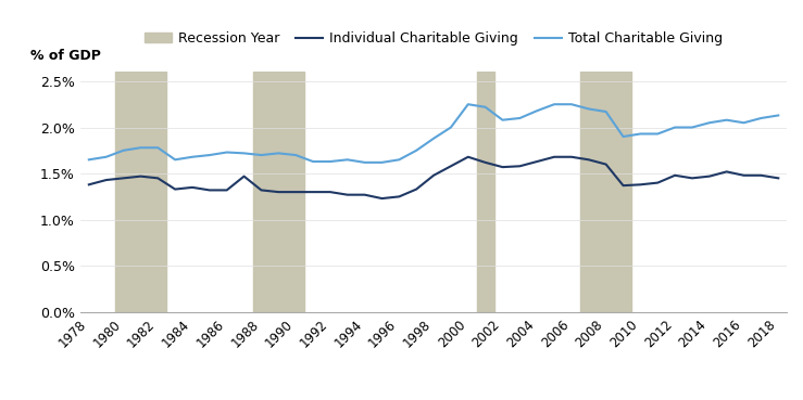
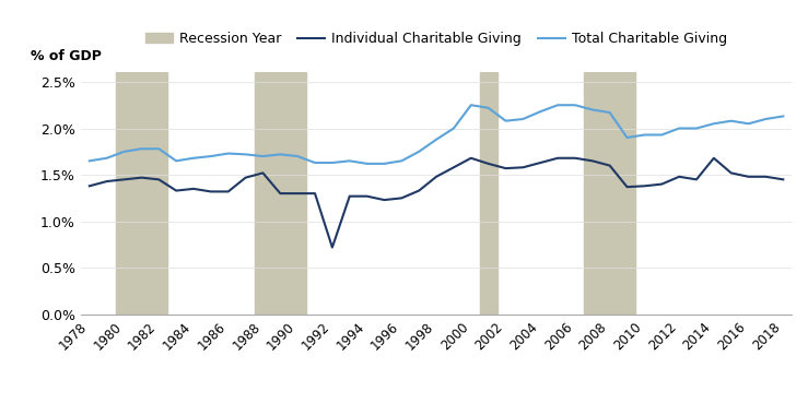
Individual Charitable Giving/1988: 1.32% -> 1.52%
Individual Charitable Giving/1992: 1.30% -> 0.72%
Individual Charitable Giving/2014: 1.47% -> 1.68%
